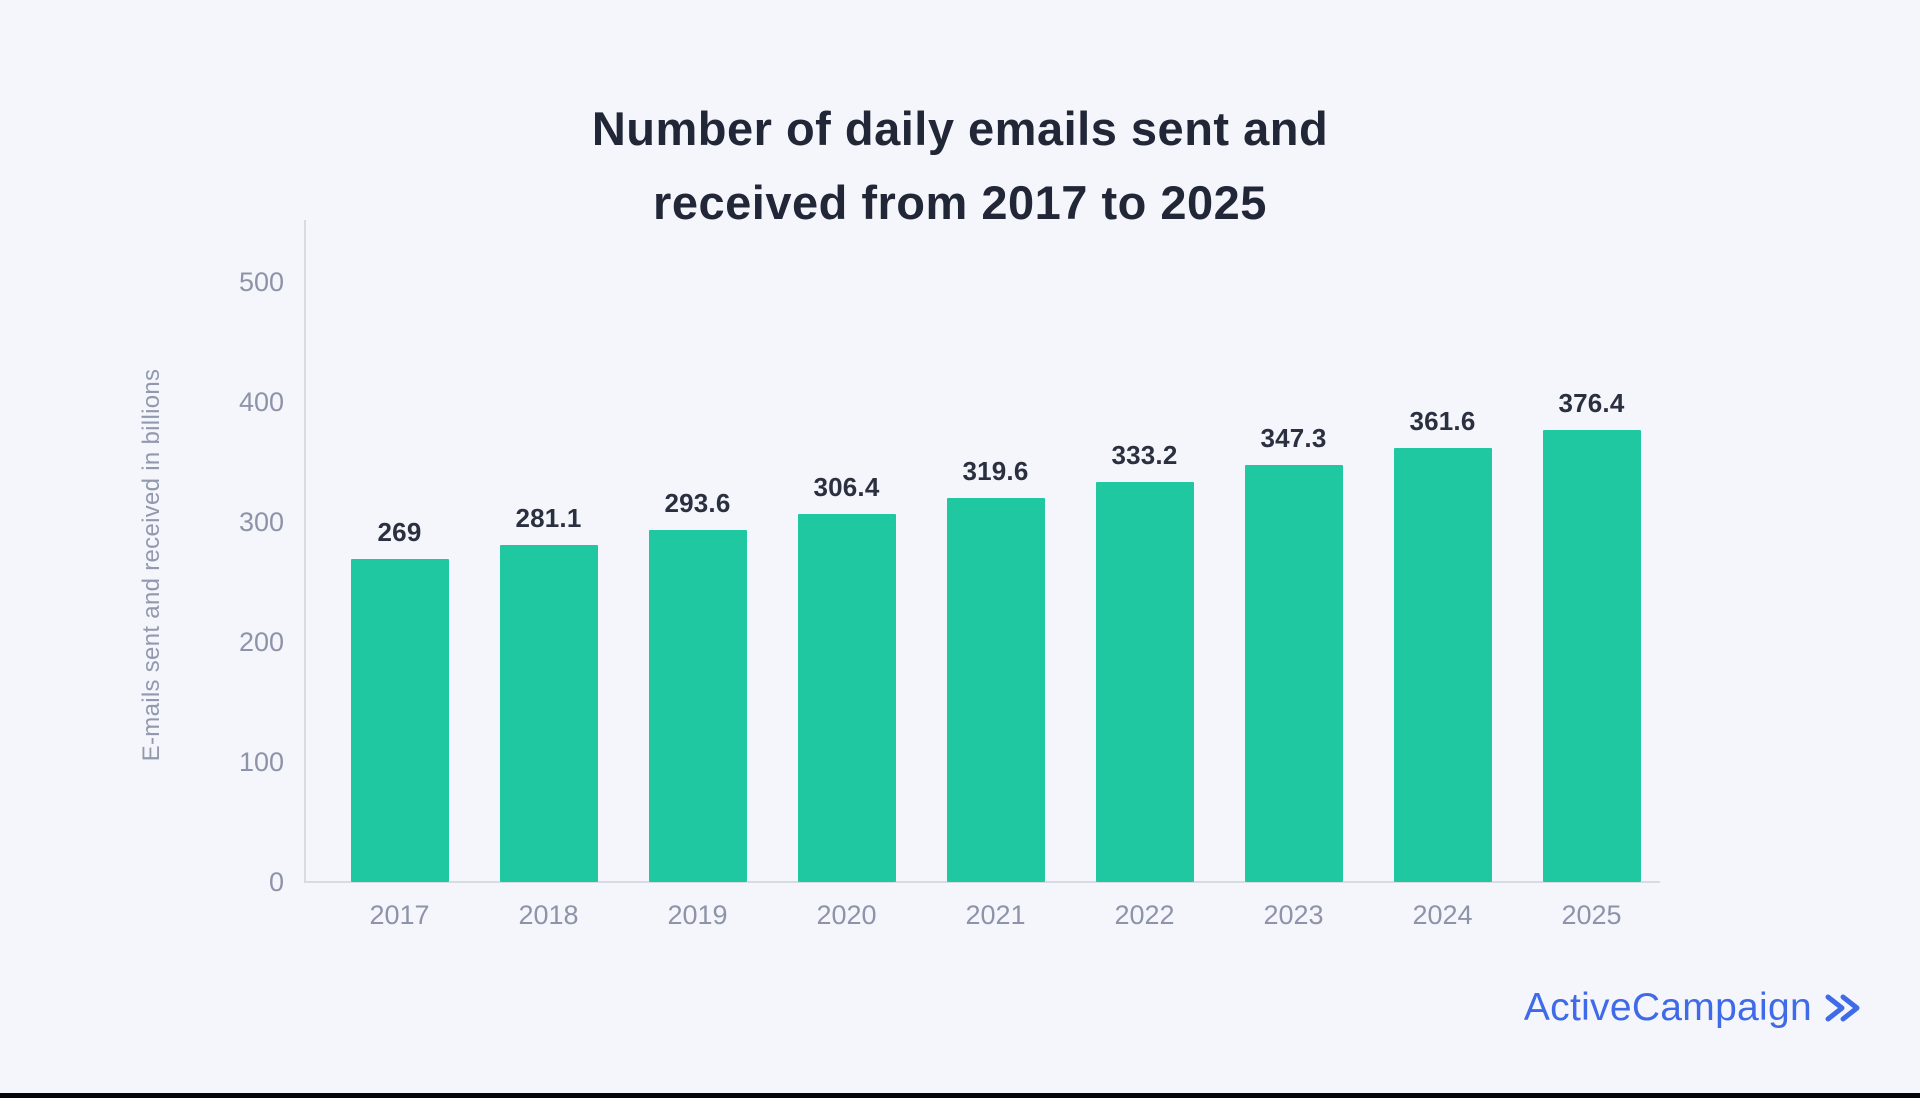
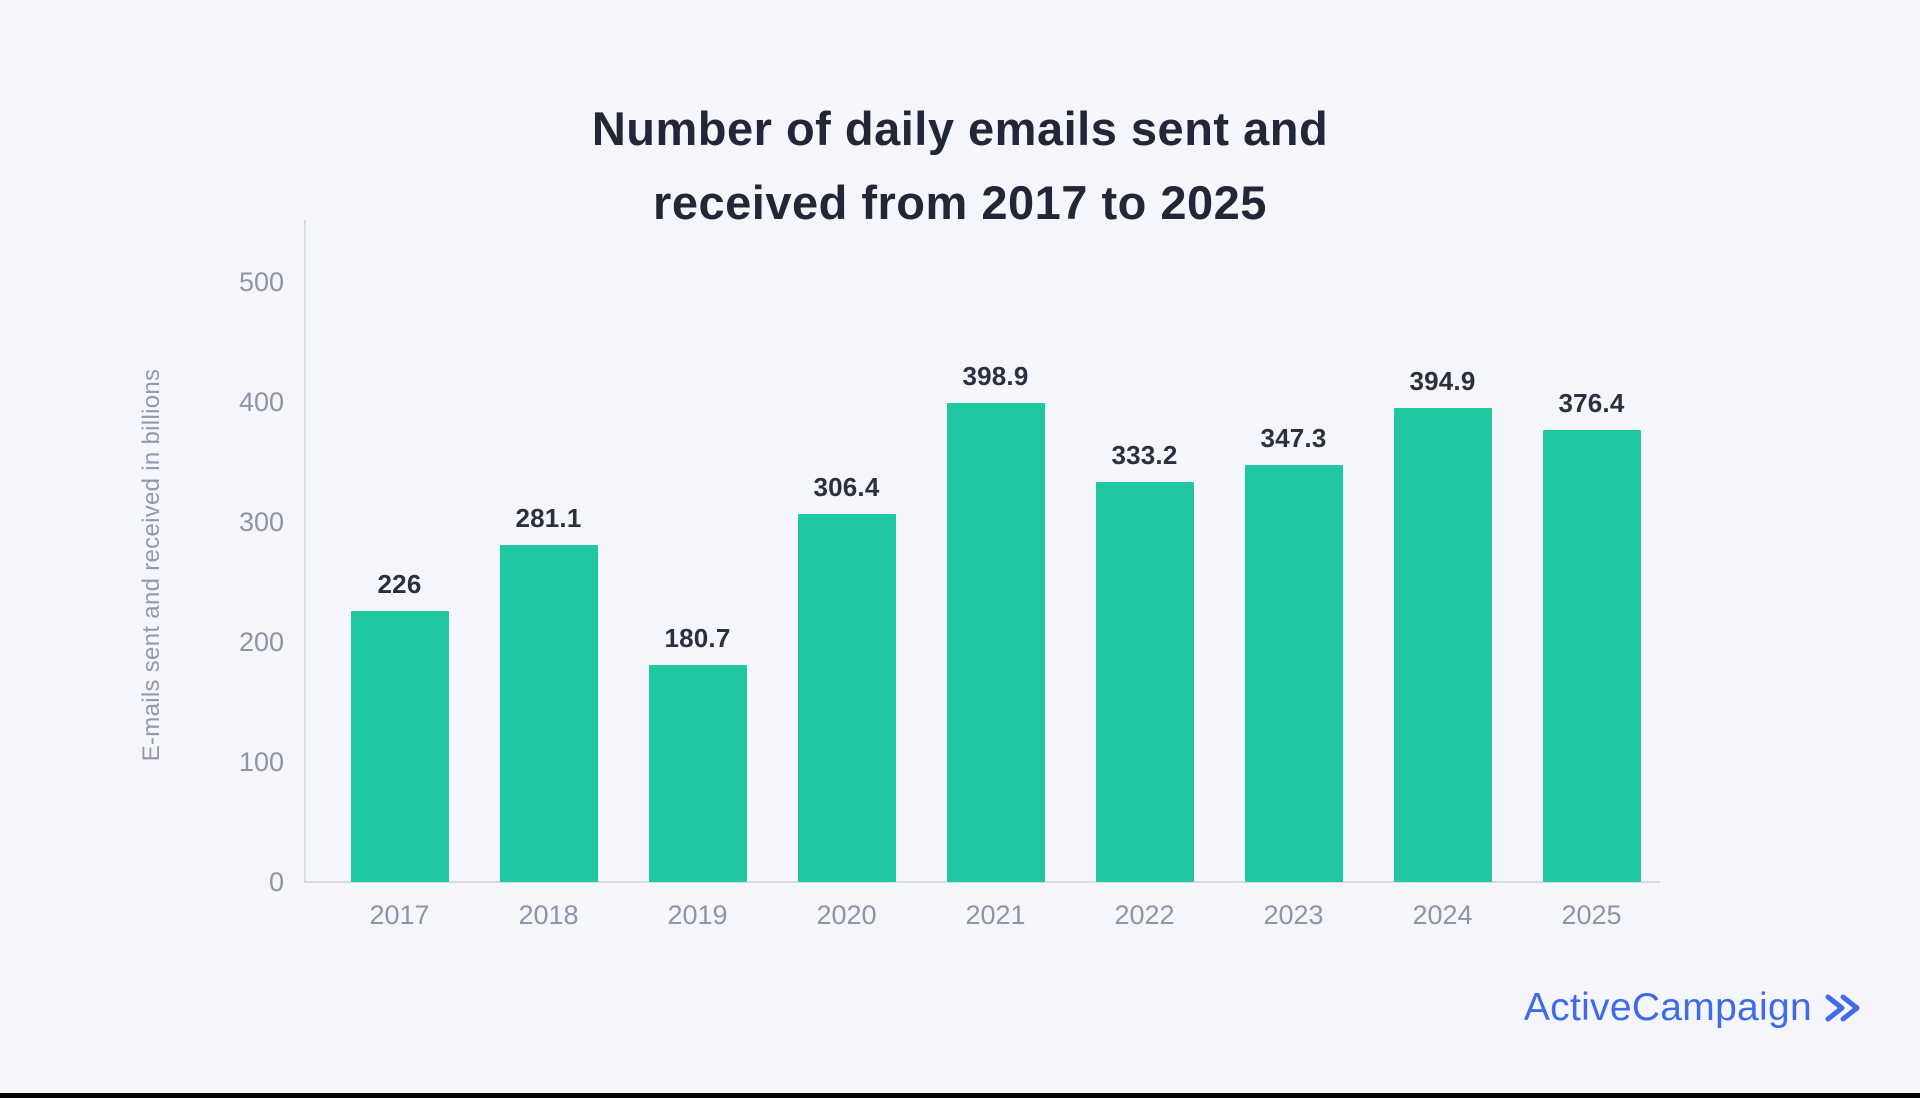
2017: 269 -> 226
2019: 293.6 -> 180.7
2021: 319.6 -> 398.9
2024: 361.6 -> 394.9
